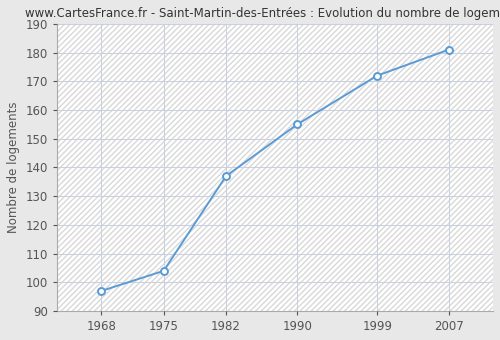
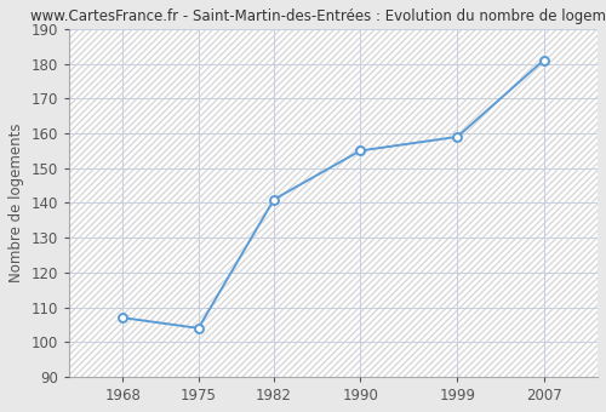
1968: 97 -> 107
1982: 137 -> 141
1999: 172 -> 159
